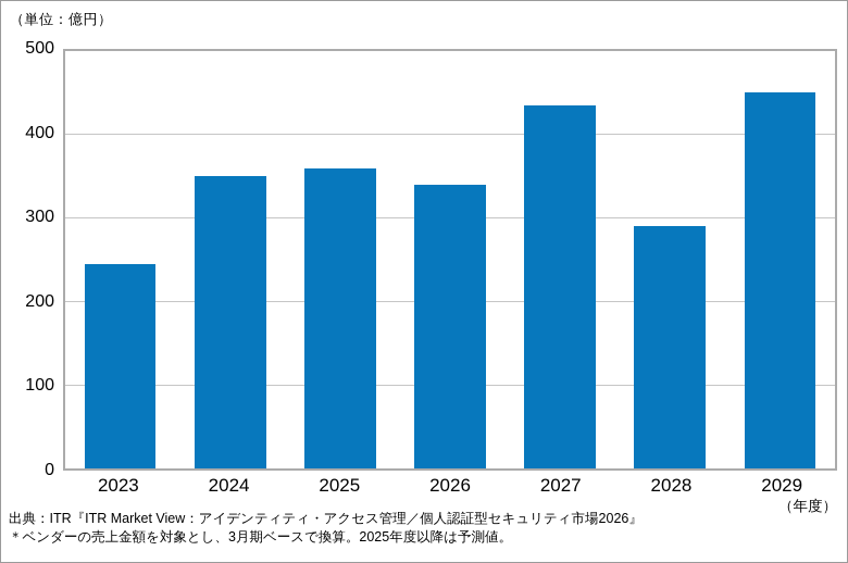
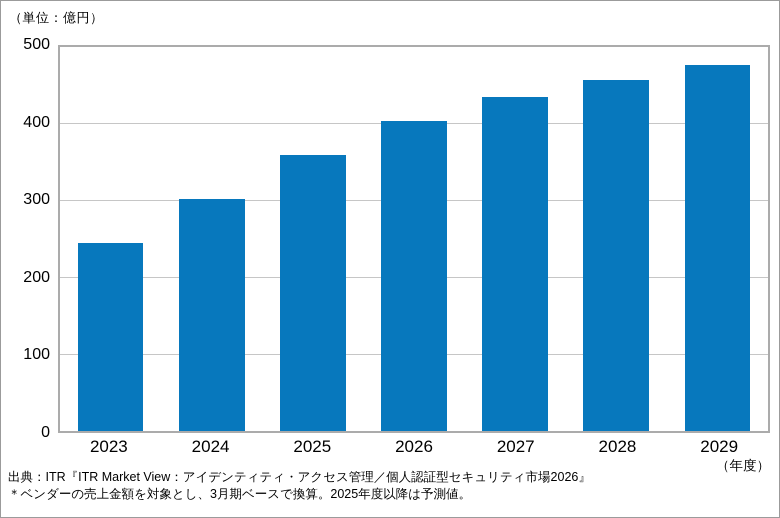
2024: 350 -> 300
2026: 340 -> 400
2028: 290 -> 460
2029: 450 -> 480
